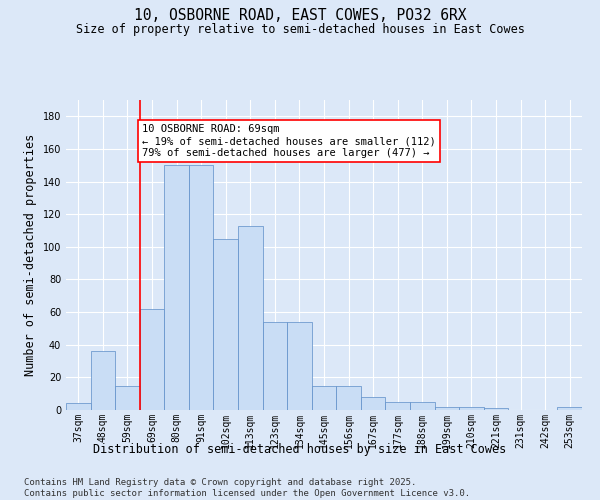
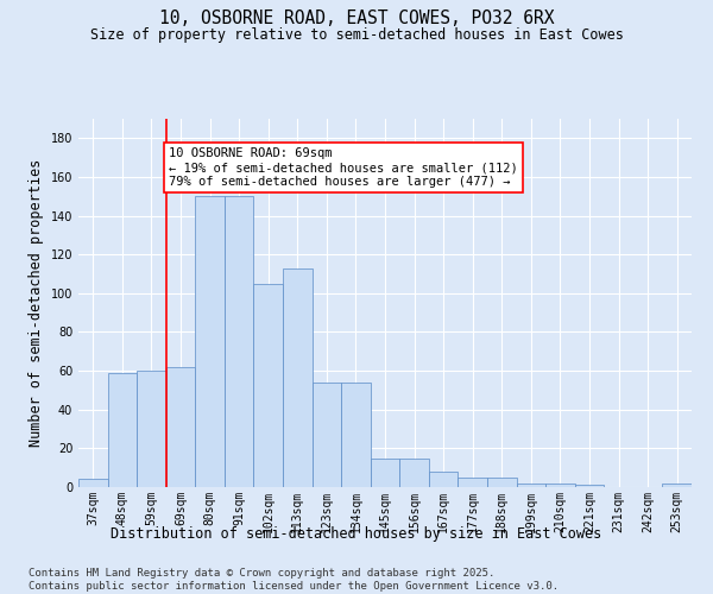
48sqm: 36 -> 59
59sqm: 15 -> 60
